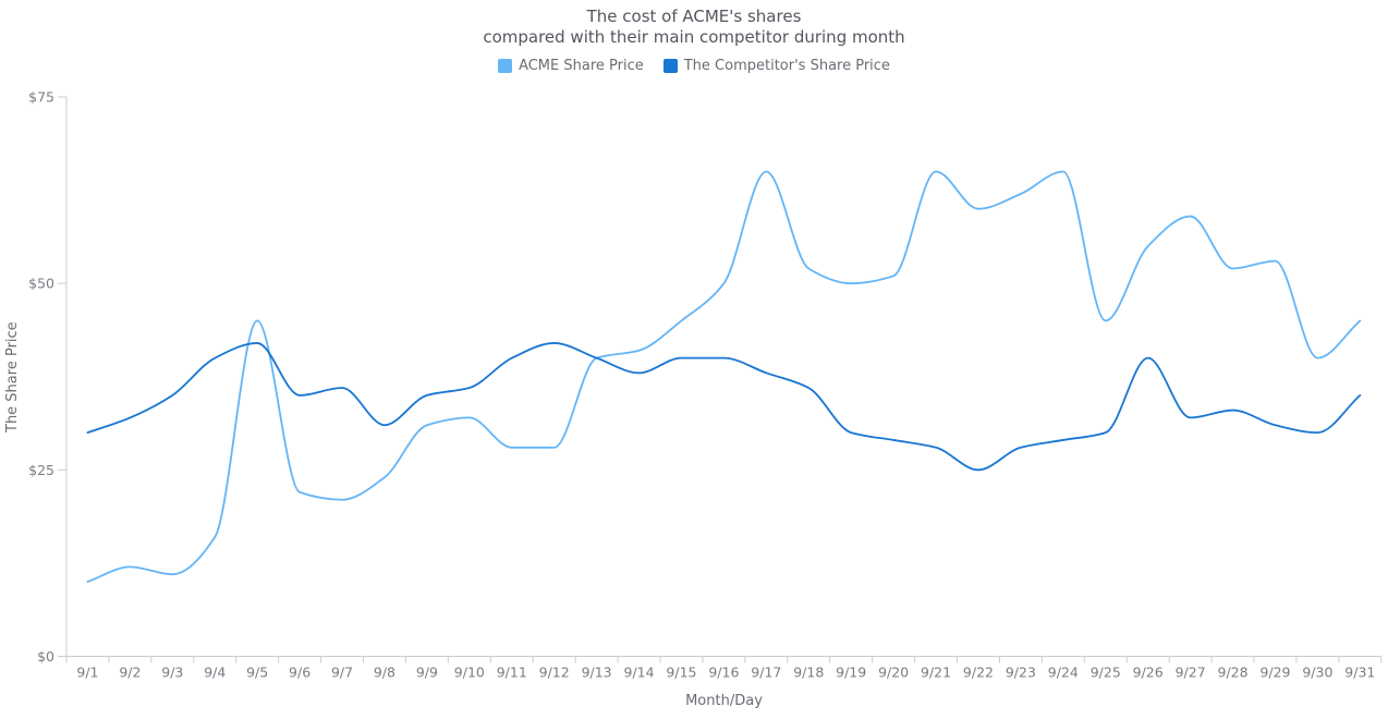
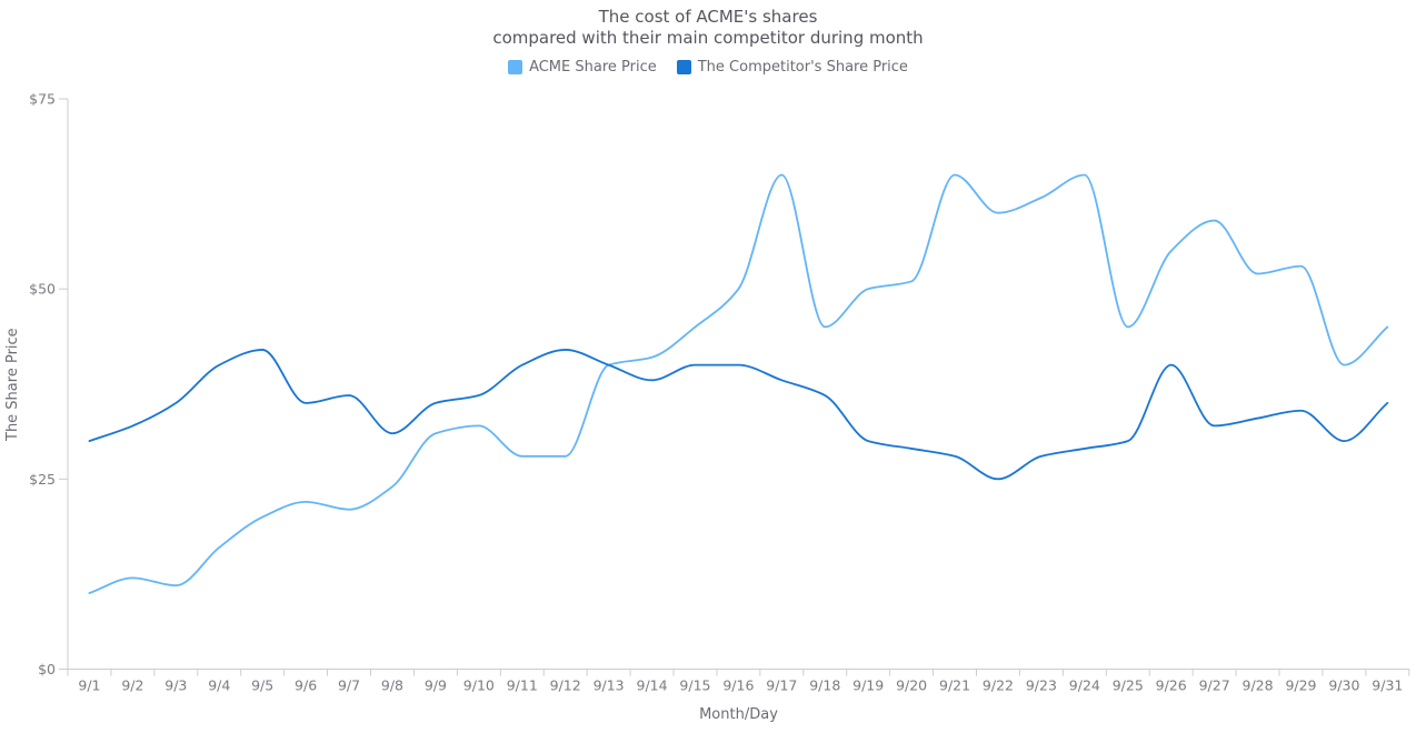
ACME Share Price/9/5: $45 -> $20
ACME Share Price/9/18: $52 -> $45
The Competitor's Share Price/9/29: $31 -> $34
